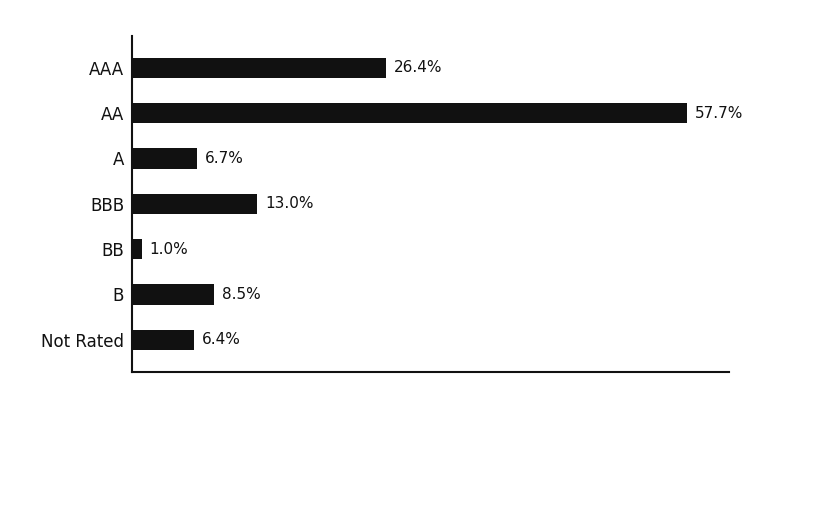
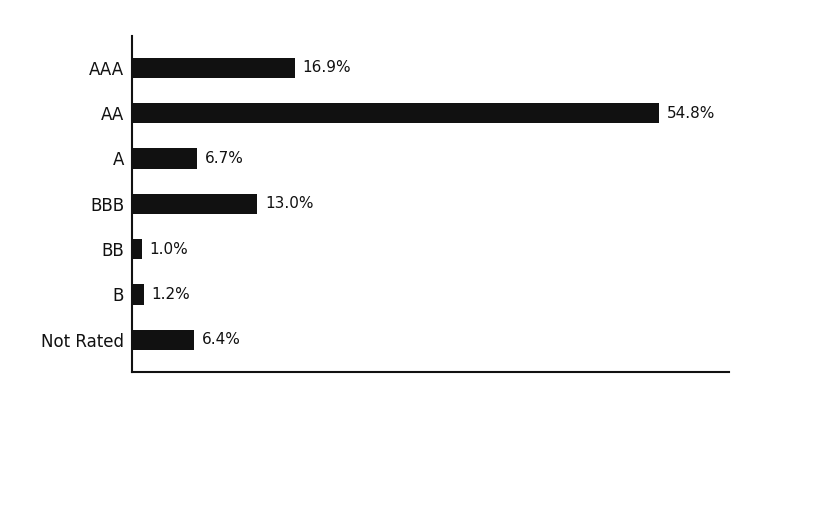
AAA: 26.4% -> 16.9%
AA: 57.7% -> 54.8%
B: 8.5% -> 1.2%
